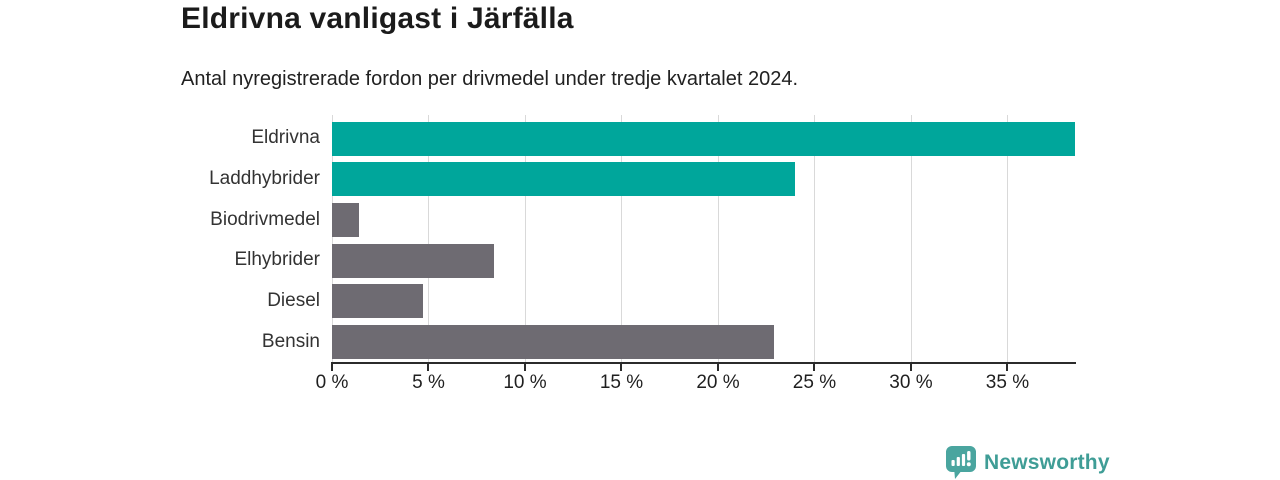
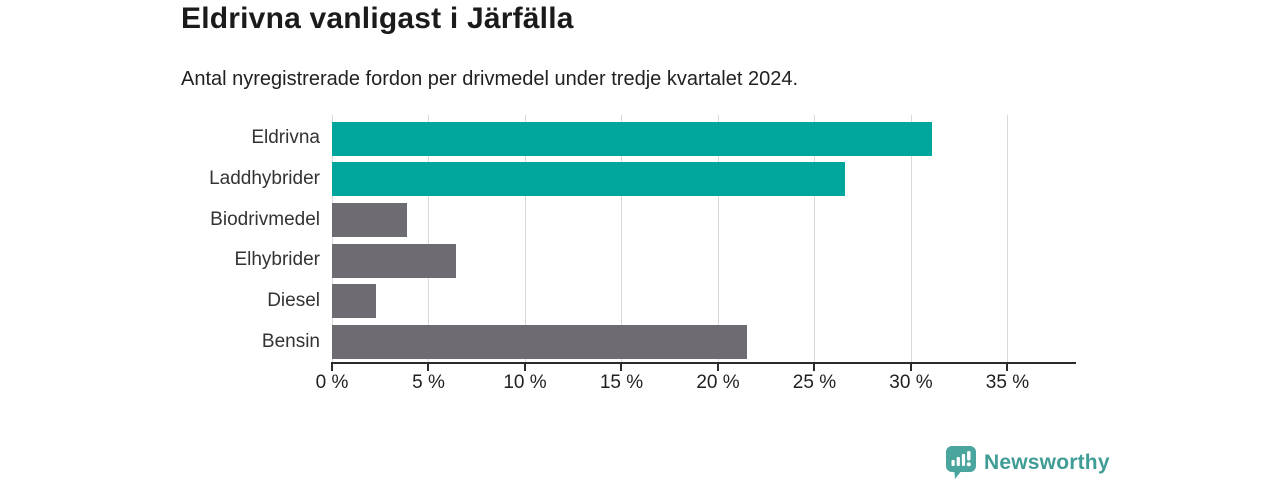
Eldrivna: 38.5% -> 31.1%
Laddhybrider: 24.0% -> 26.6%
Biodrivmedel: 1.4% -> 3.9%
Elhybrider: 8.4% -> 6.4%
Diesel: 4.7% -> 2.3%
Bensin: 22.9% -> 21.5%
